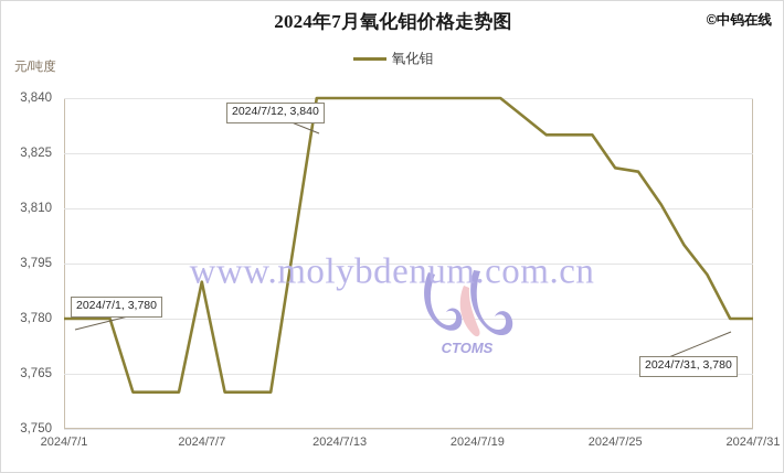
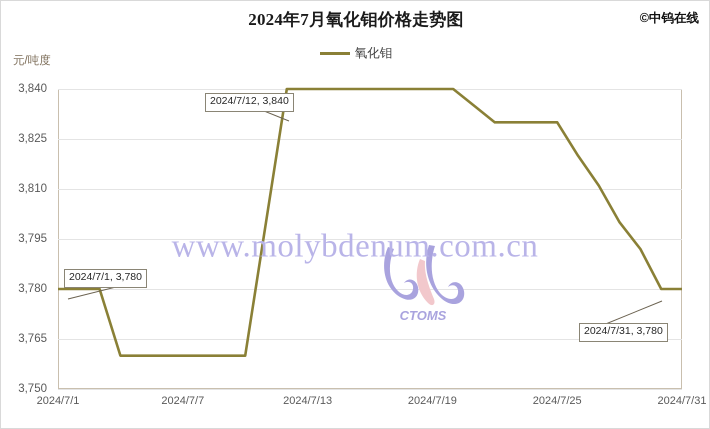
2024/7/7: 3790 -> 3760
2024/7/25: 3821 -> 3830
